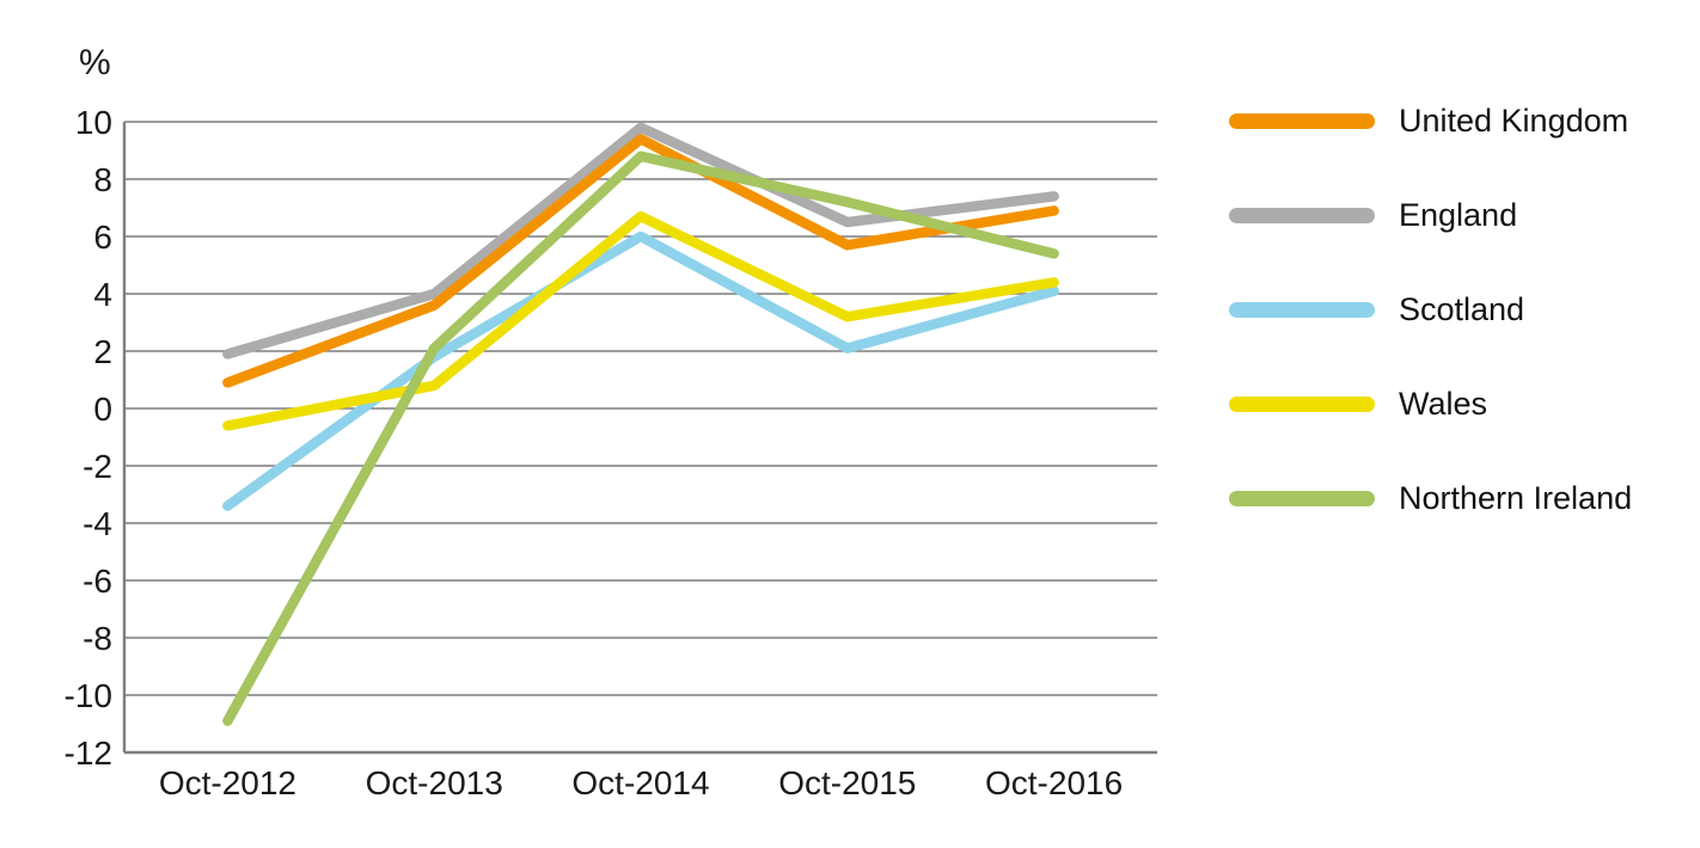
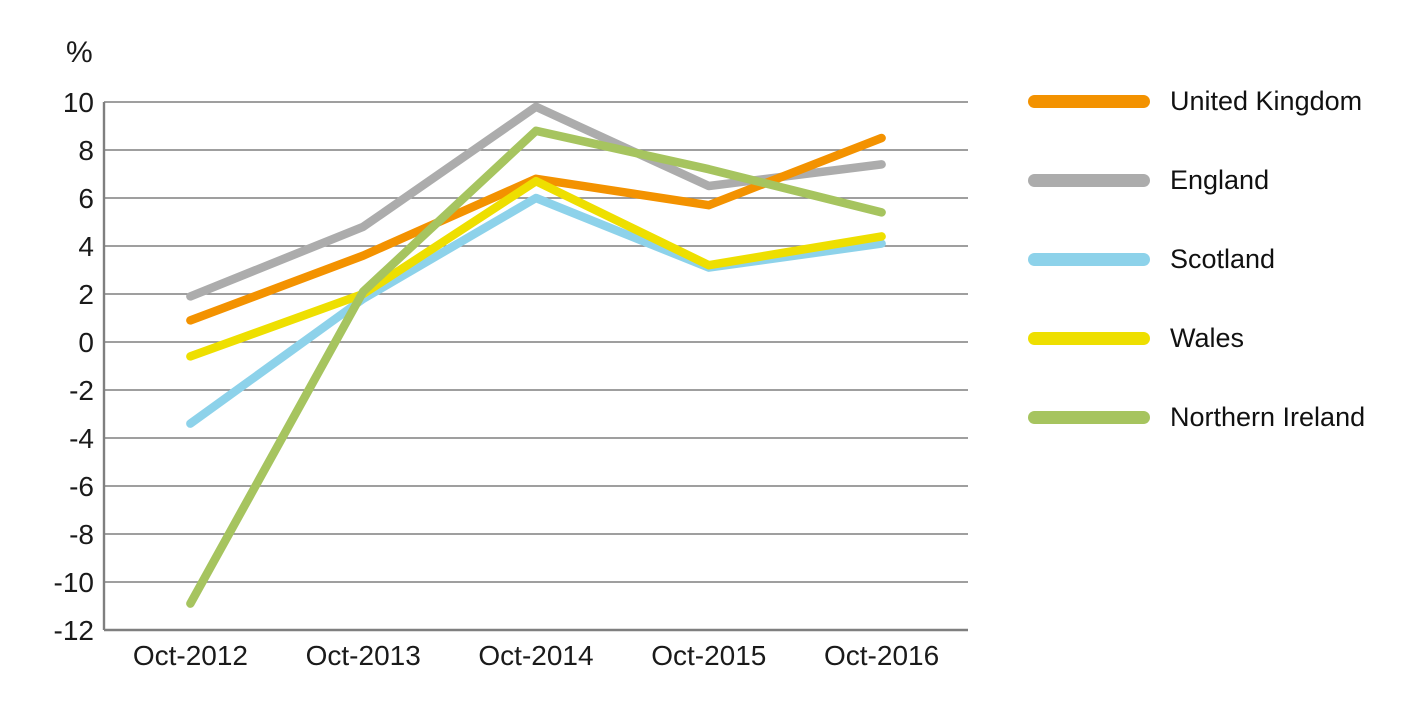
England/Oct-2013: 4.0 -> 4.8
Wales/Oct-2013: 0.8 -> 2.0
United Kingdom/Oct-2014: 9.4 -> 6.8
Scotland/Oct-2015: 2.1 -> 3.1
United Kingdom/Oct-2016: 6.9 -> 8.5
